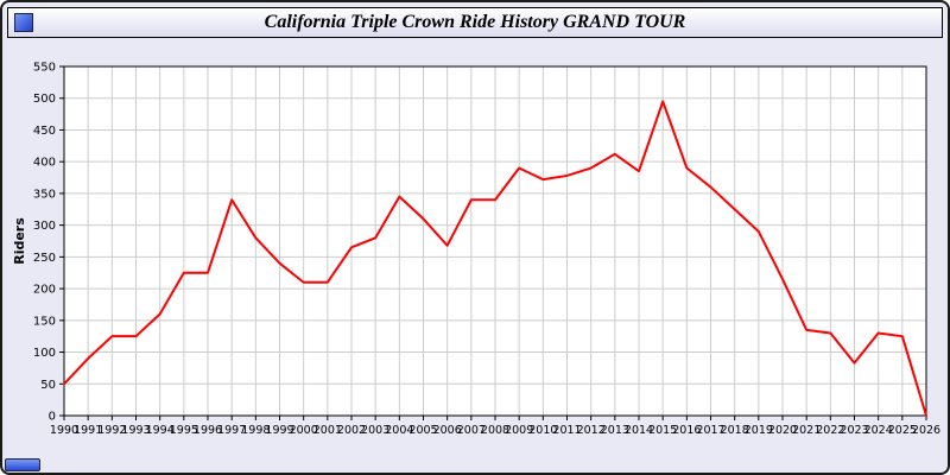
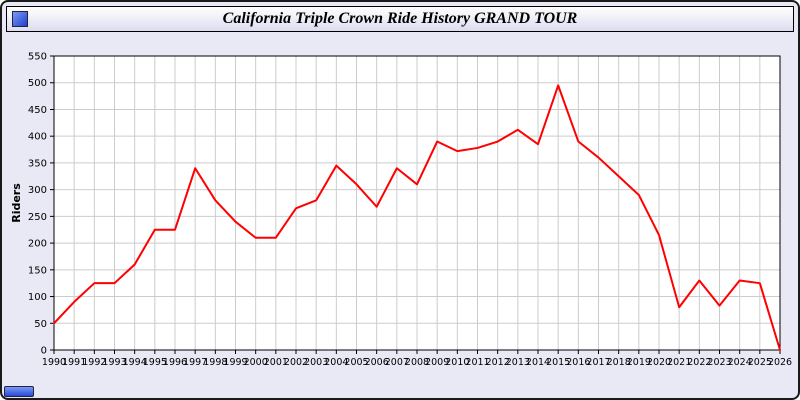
2008: 340 -> 310
2021: 140 -> 80
